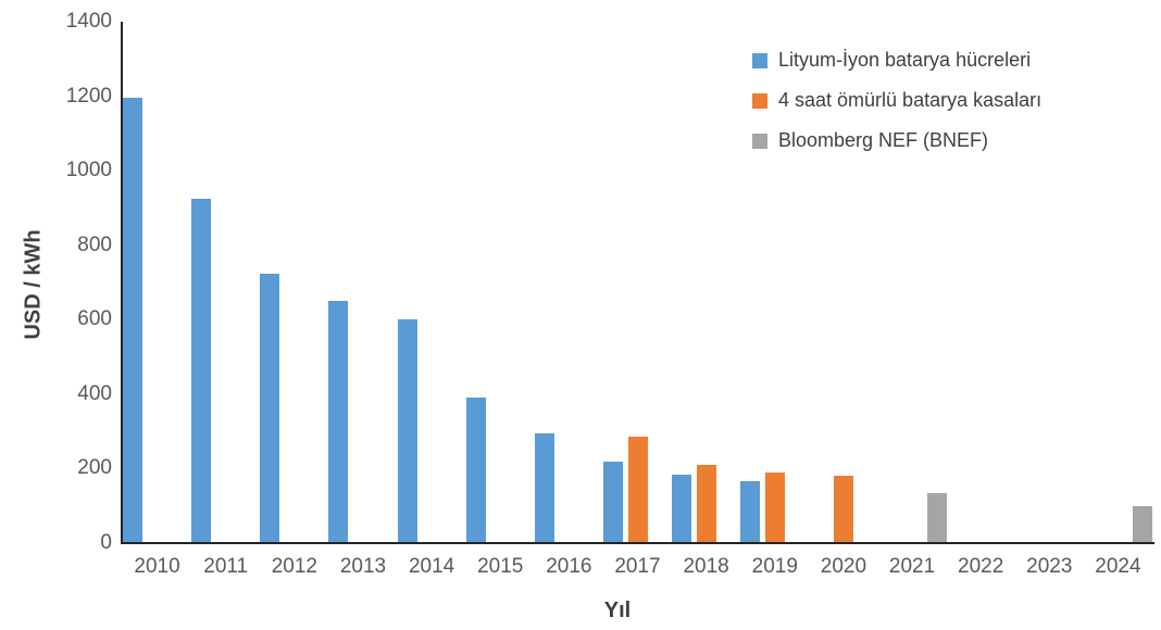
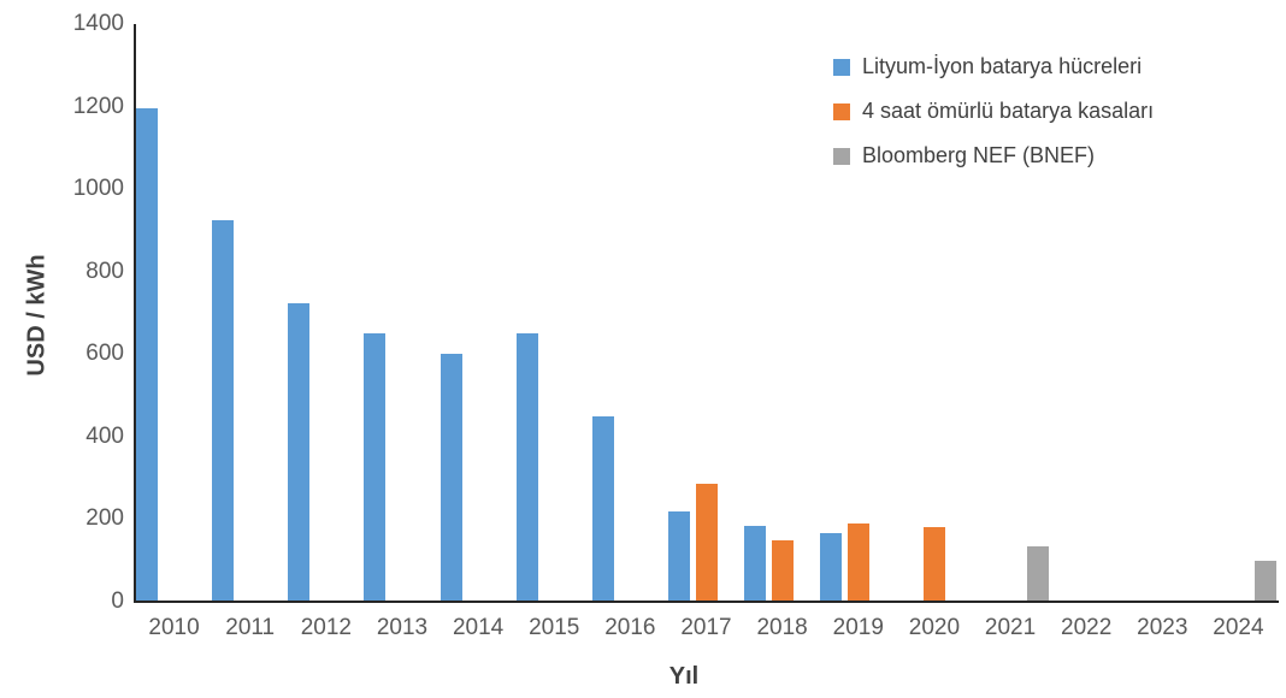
Lityum-İyon batarya hücreleri/2015: 390 -> 650
Lityum-İyon batarya hücreleri/2016: 300 -> 450
4 saat ömürlü batarya kasaları/2018: 210 -> 150
